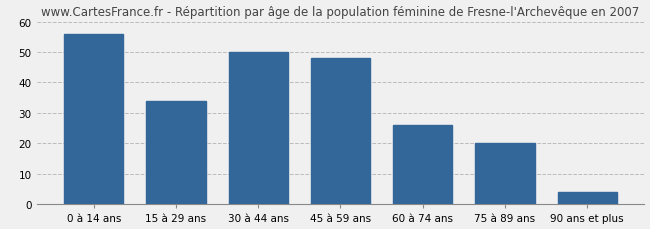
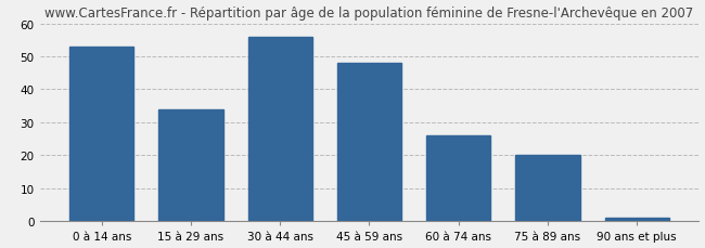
0 à 14 ans: 56 -> 53
30 à 44 ans: 50 -> 56
90 ans et plus: 4 -> 1
